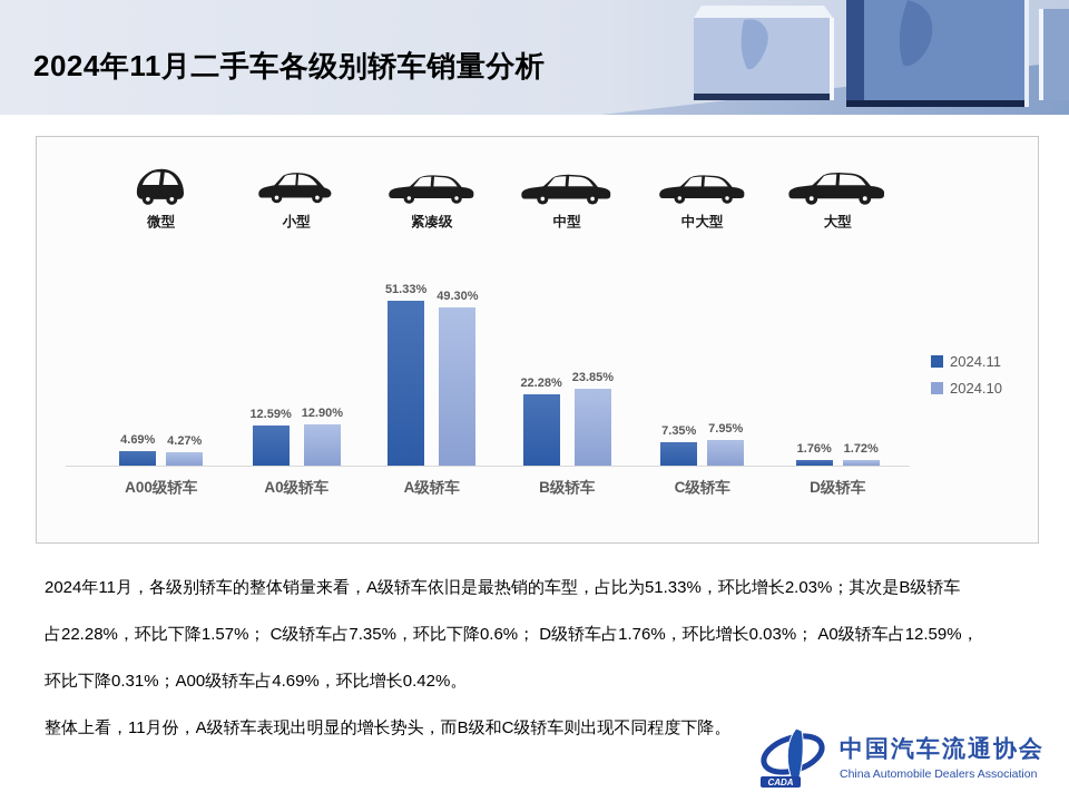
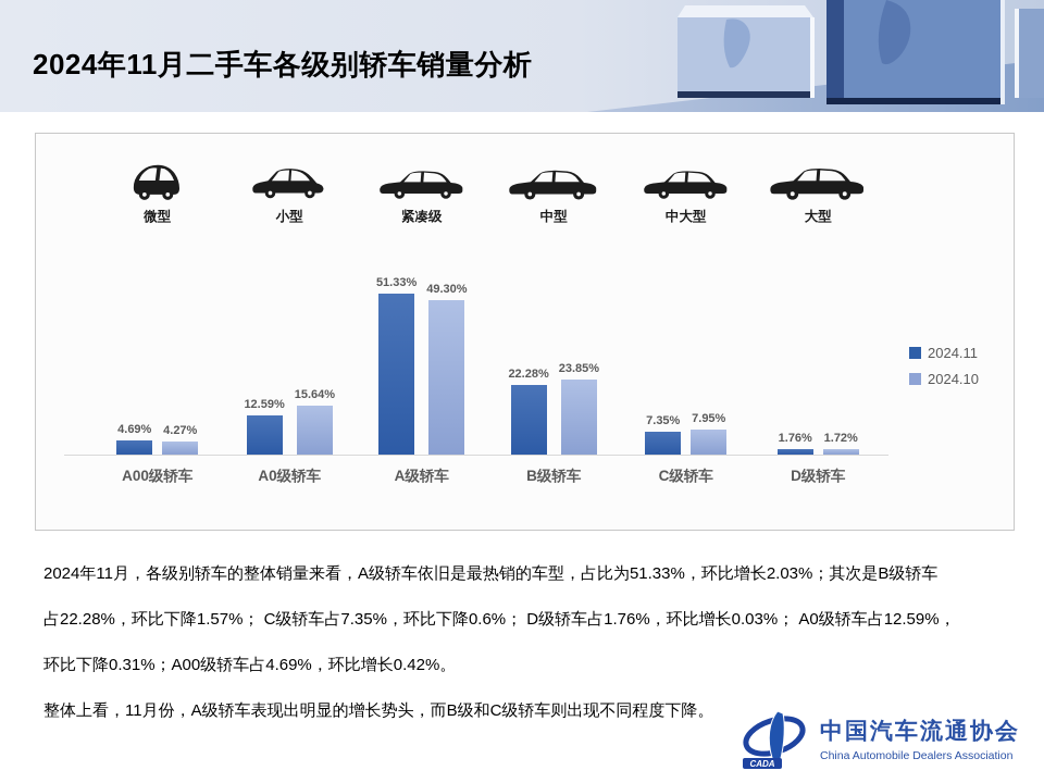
2024.10/A0级轿车: 12.90% -> 15.64%
